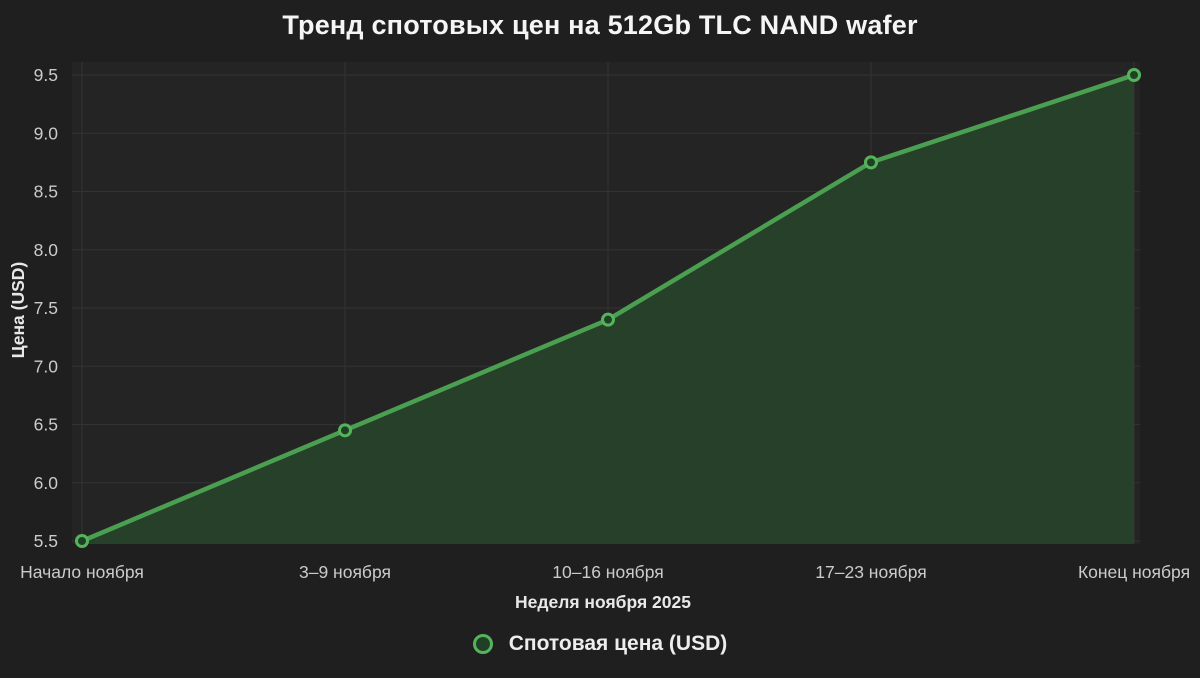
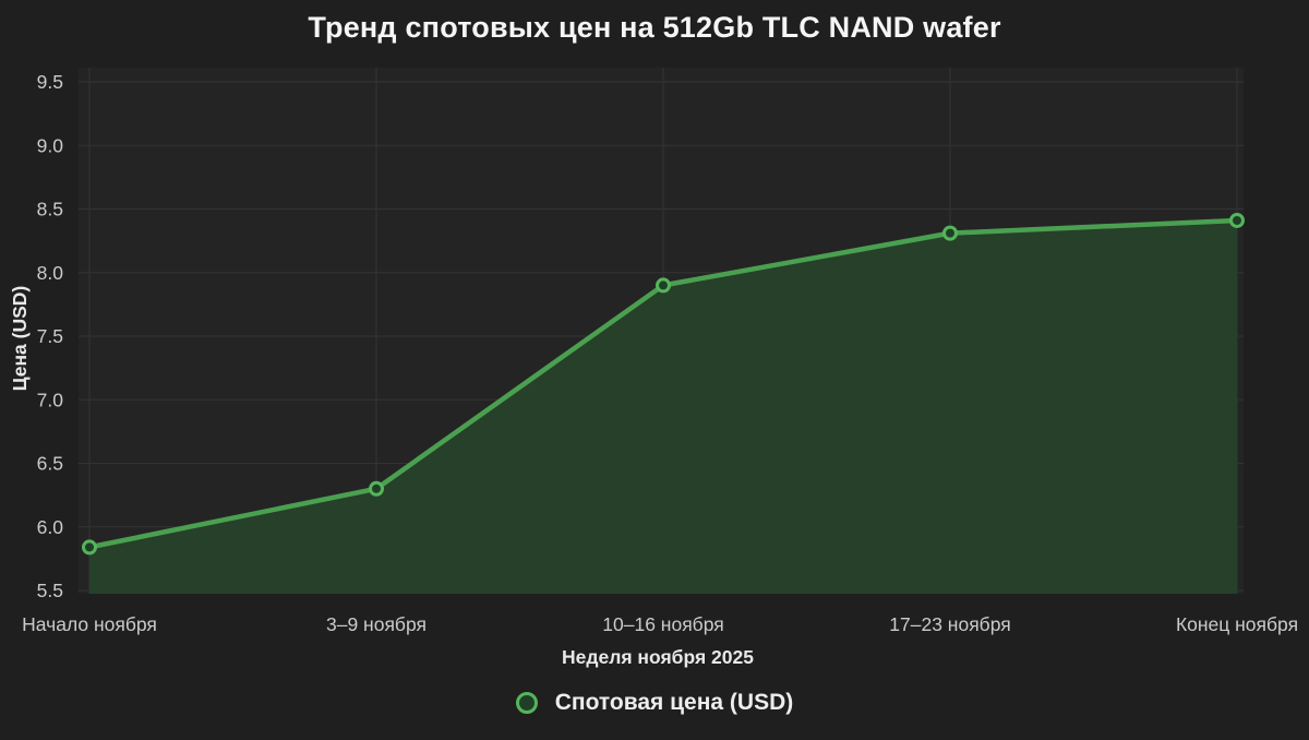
Начало ноября: 5.50 -> 5.84
3–9 ноября: 6.45 -> 6.30
10–16 ноября: 7.40 -> 7.90
17–23 ноября: 8.75 -> 8.31
Конец ноября: 9.50 -> 8.41
